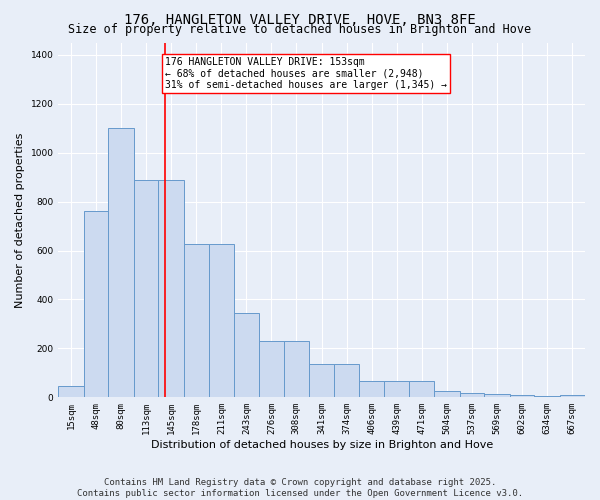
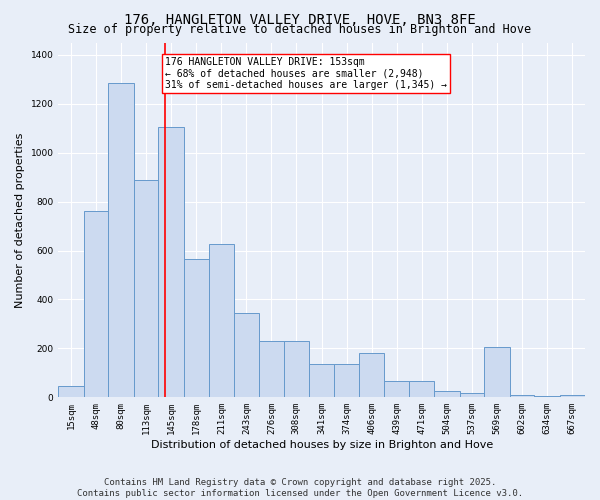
80sqm: 1100 -> 1285
145sqm: 890 -> 1105
178sqm: 625 -> 565
406sqm: 65 -> 180
569sqm: 13 -> 205
